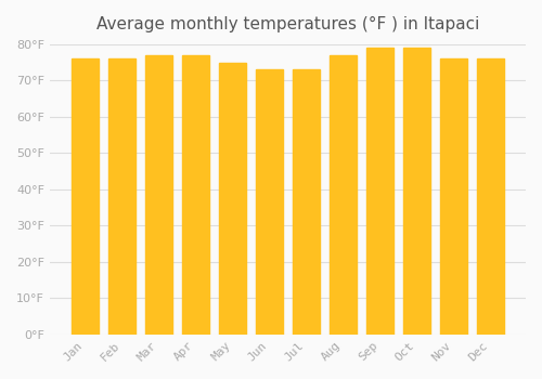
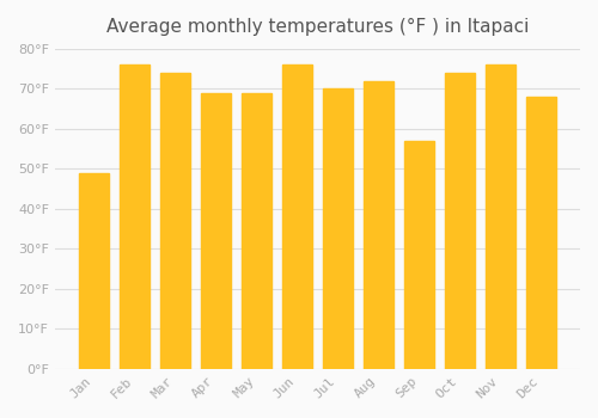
Jan: 76°F -> 49°F
Mar: 77°F -> 74°F
Apr: 77°F -> 69°F
May: 75°F -> 69°F
Jun: 73°F -> 76°F
Jul: 73°F -> 70°F
Aug: 77°F -> 72°F
Sep: 79°F -> 57°F
Oct: 79°F -> 74°F
Dec: 76°F -> 68°F
